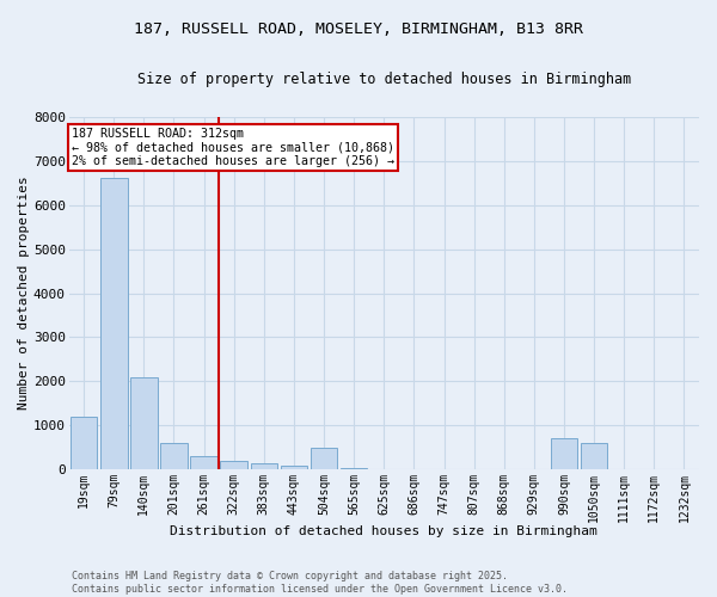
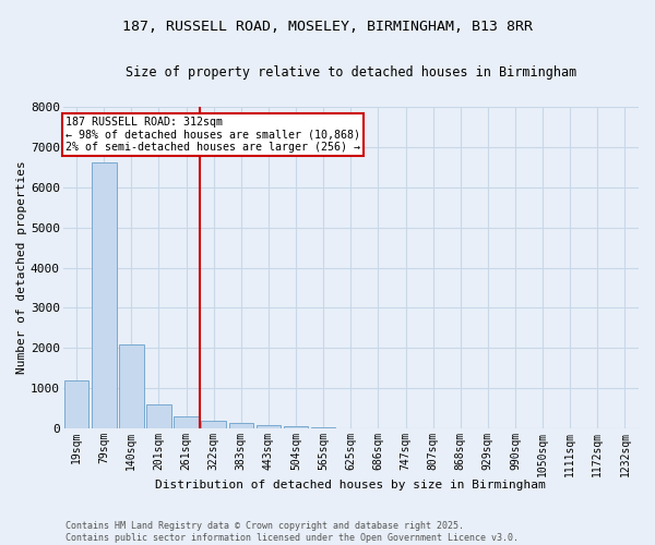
504sqm: 500 -> 50
990sqm: 700 -> 0
1050sqm: 600 -> 0
